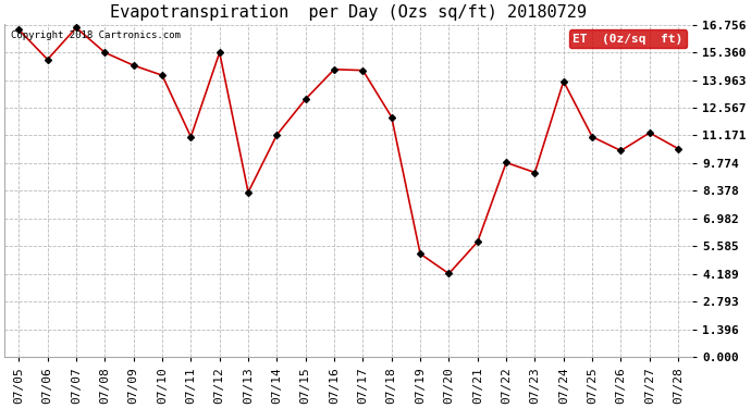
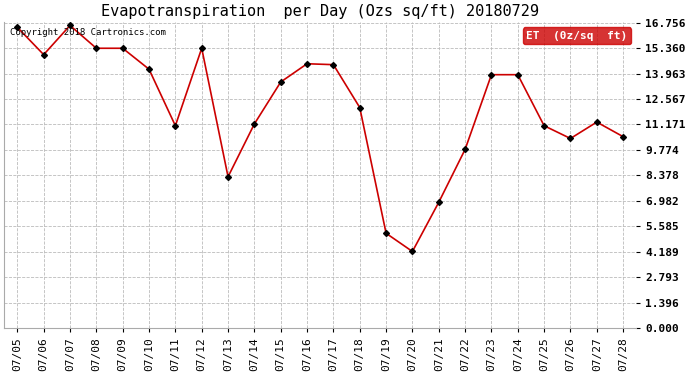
07/09: 14.7 -> 15.3
07/15: 13.0 -> 13.5
07/21: 5.8 -> 6.9
07/23: 9.3 -> 13.9
